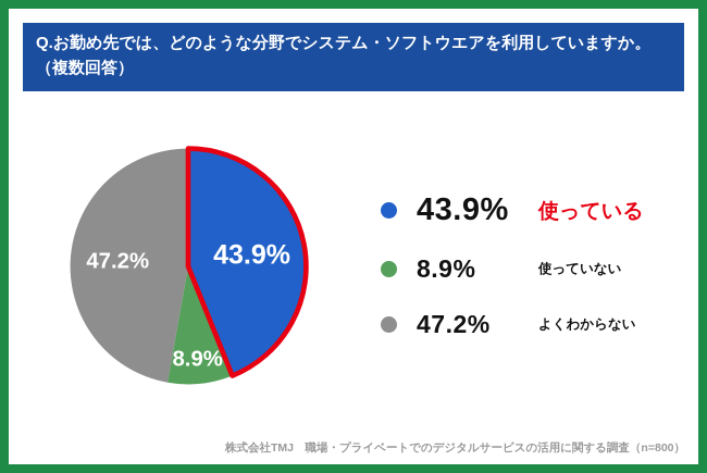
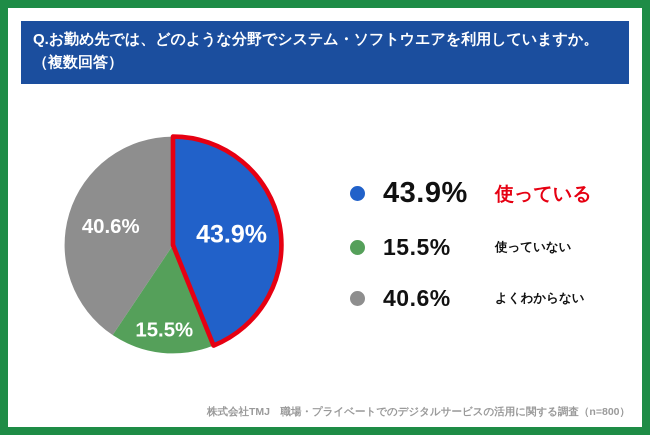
使っていない: 8.9% -> 15.5%
よくわからない: 47.2% -> 40.6%
